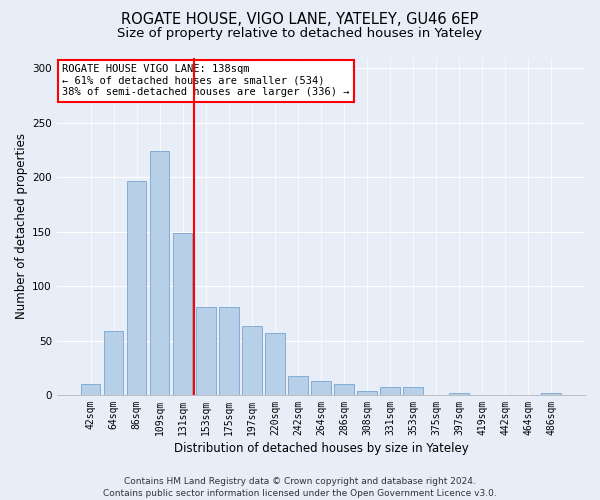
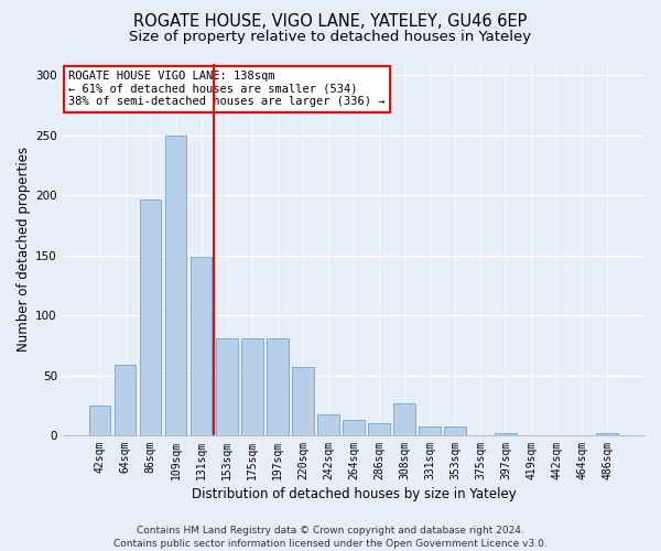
42sqm: 10 -> 25
109sqm: 224 -> 250
197sqm: 63 -> 81
308sqm: 4 -> 27
